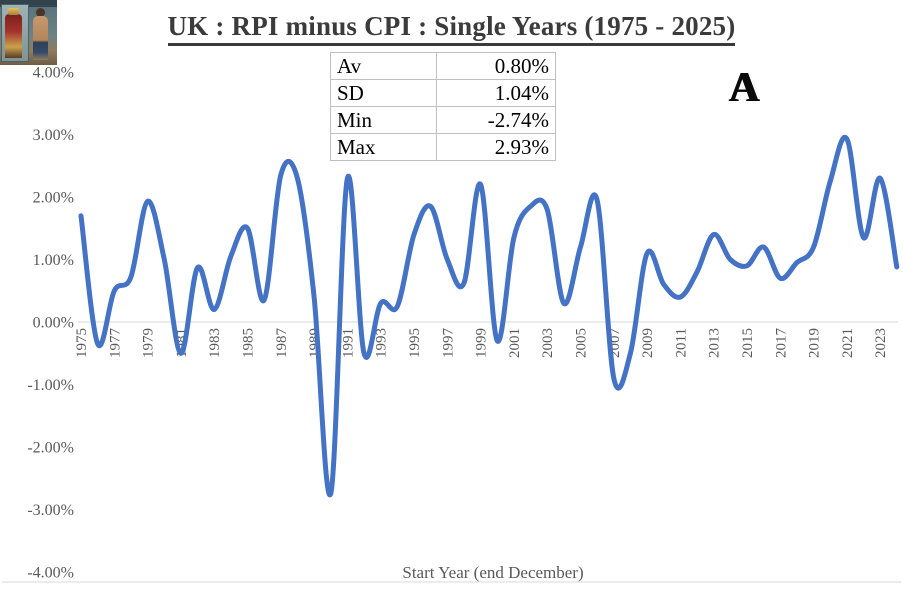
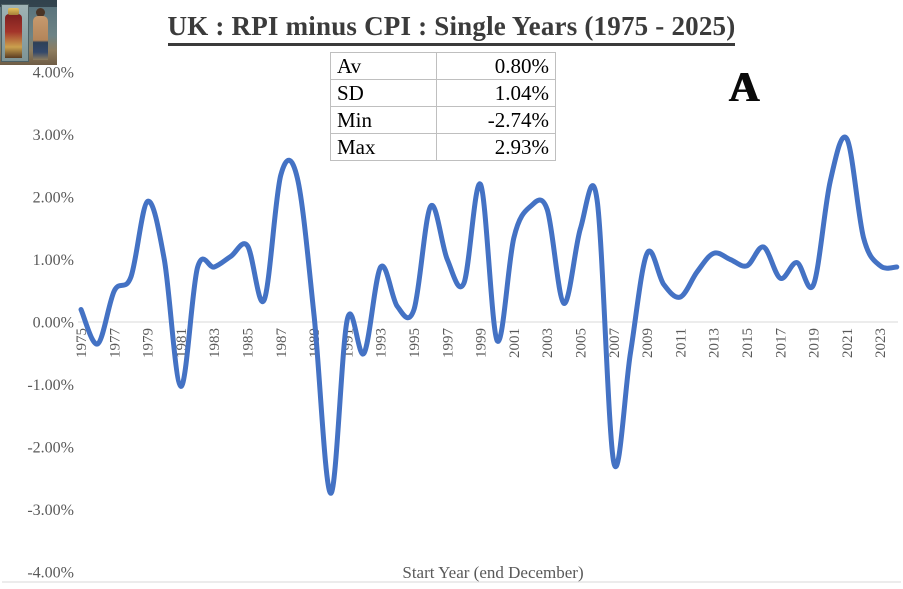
1975: 1.7% -> 0.2%
1981: -0.5% -> -1.0%
1983: 0.2% -> 0.9%
1985: 1.5% -> 1.2%
1989: 0.4% -> 0.1%
1991: 2.3% -> 0.1%
1993: 0.3% -> 0.9%
1995: 1.4% -> 0.2%
2005: 1.2% -> 1.5%
2007: -0.9% -> -2.2%
2013: 1.4% -> 1.1%
2019: 1.2% -> 0.6%
2023: 2.3% -> 0.9%
